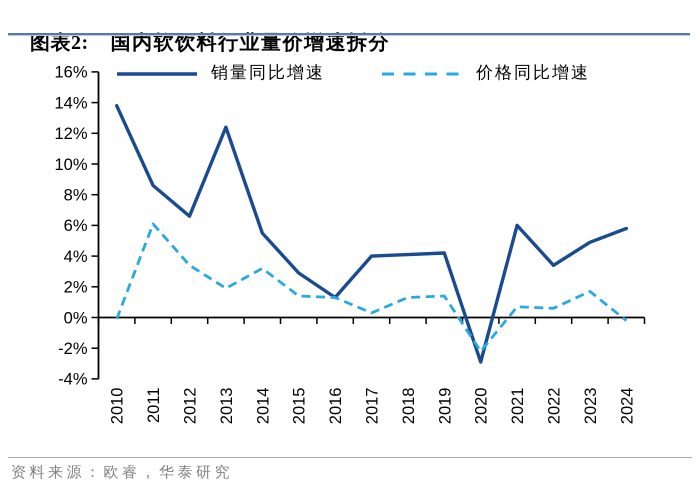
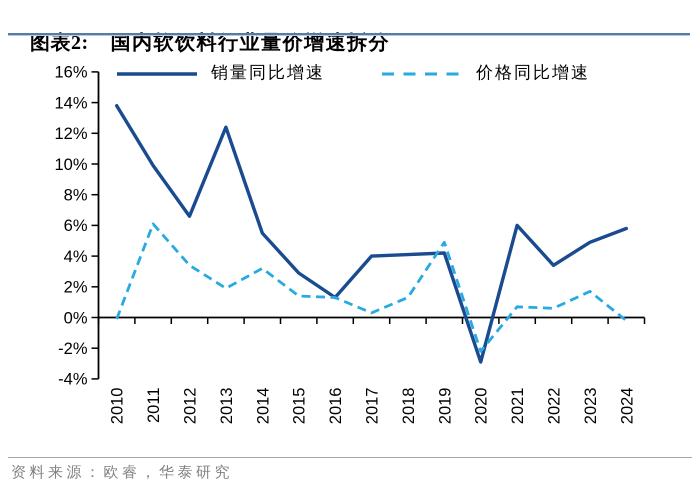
销量同比增速/2011: 8.6% -> 9.9%
价格同比增速/2019: 1.4% -> 4.9%
